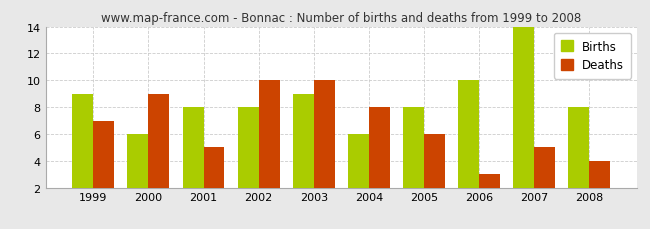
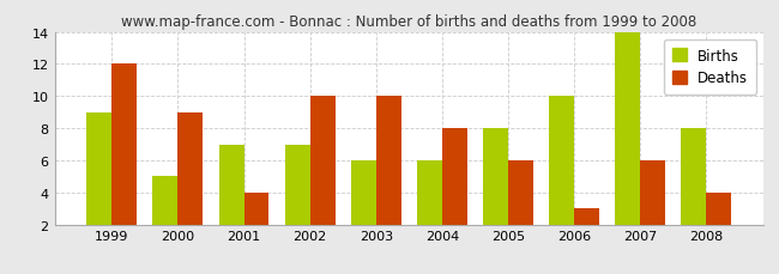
Deaths/1999: 7 -> 12
Births/2000: 6 -> 5
Births/2001: 8 -> 7
Deaths/2001: 5 -> 4
Births/2002: 8 -> 7
Births/2003: 9 -> 6
Deaths/2007: 5 -> 6
